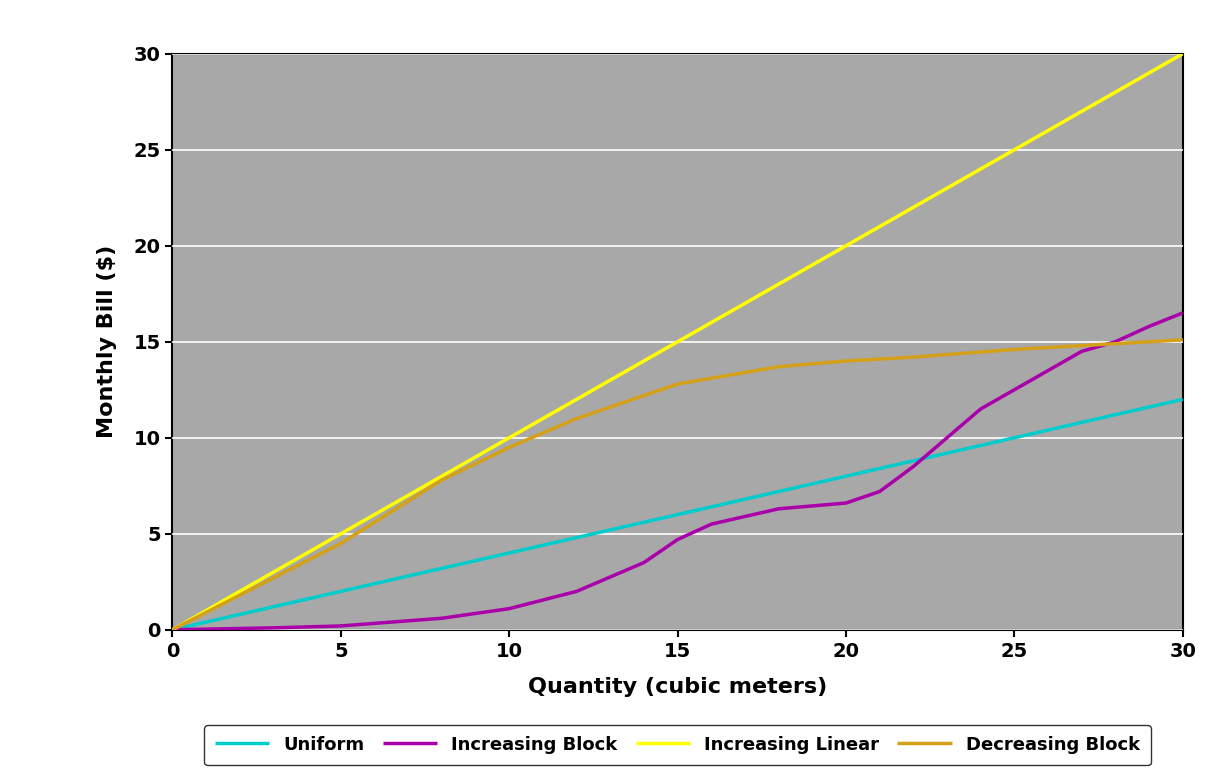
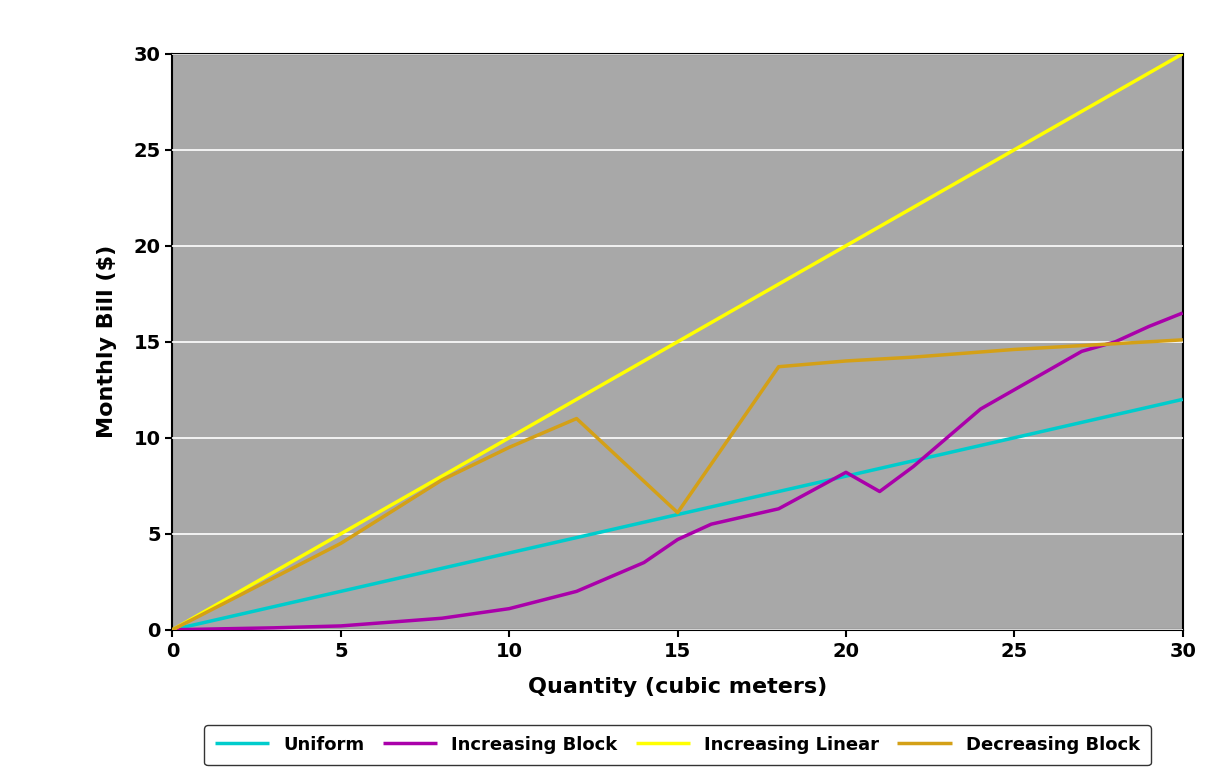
Decreasing Block/15: 12.8 -> 6.1
Increasing Block/20: 6.6 -> 8.2
